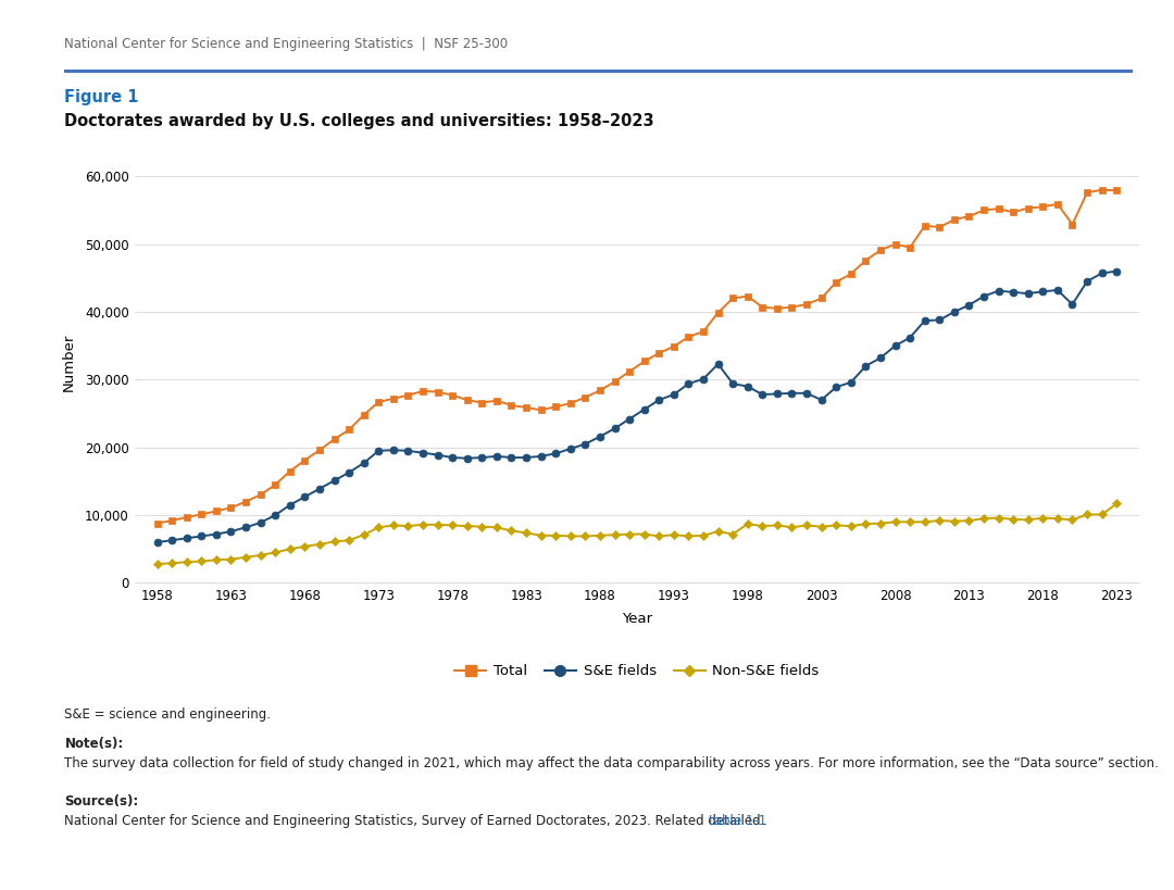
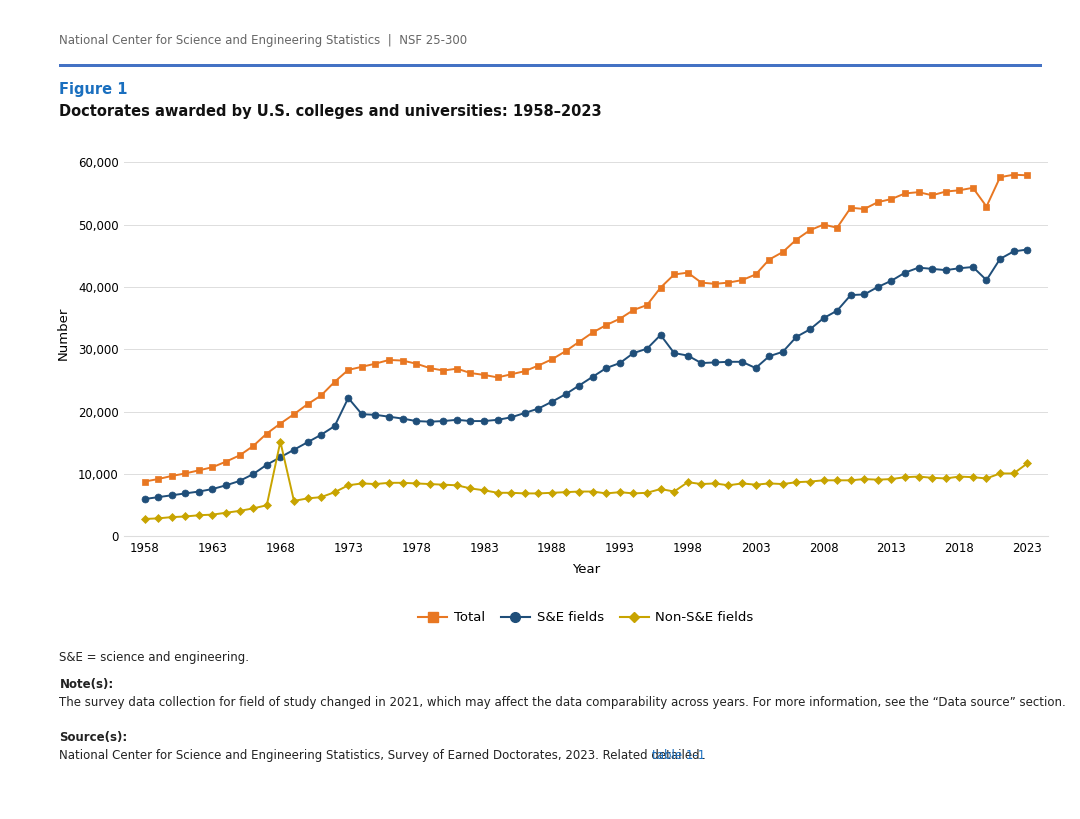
Non-S&E fields/1968: 5,400 -> 15,200
S&E fields/1973: 19,500 -> 22,200
